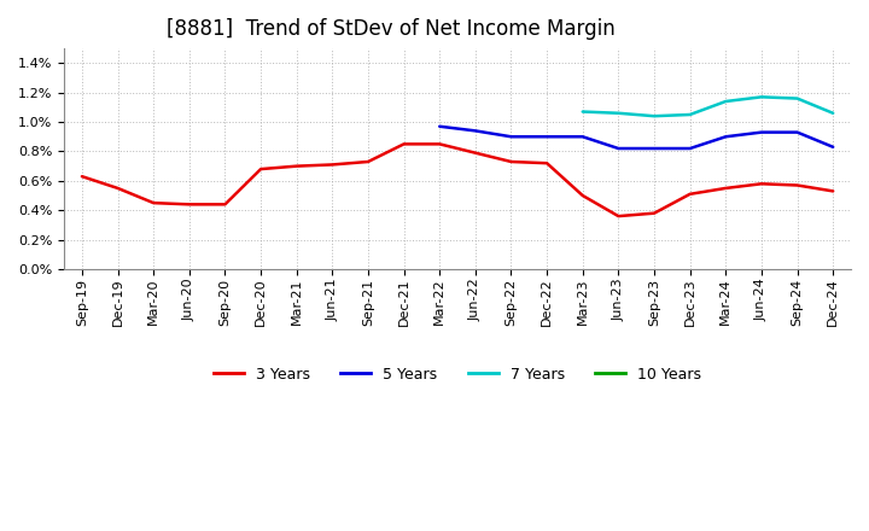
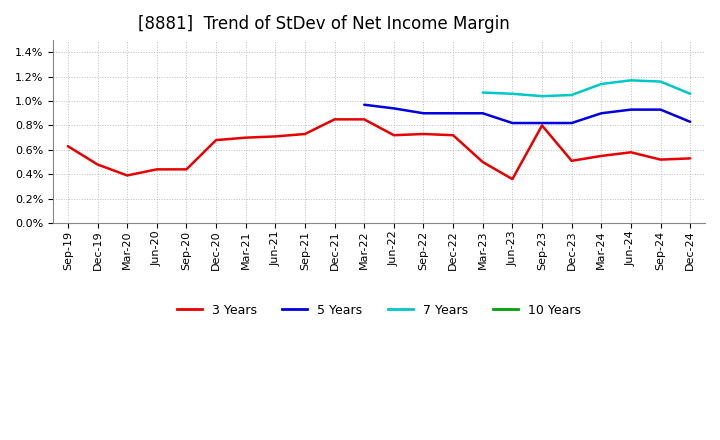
3 Years/Dec-19: 0.55% -> 0.48%
3 Years/Mar-20: 0.45% -> 0.39%
3 Years/Jun-22: 0.79% -> 0.72%
3 Years/Sep-23: 0.38% -> 0.80%
3 Years/Sep-24: 0.57% -> 0.52%
